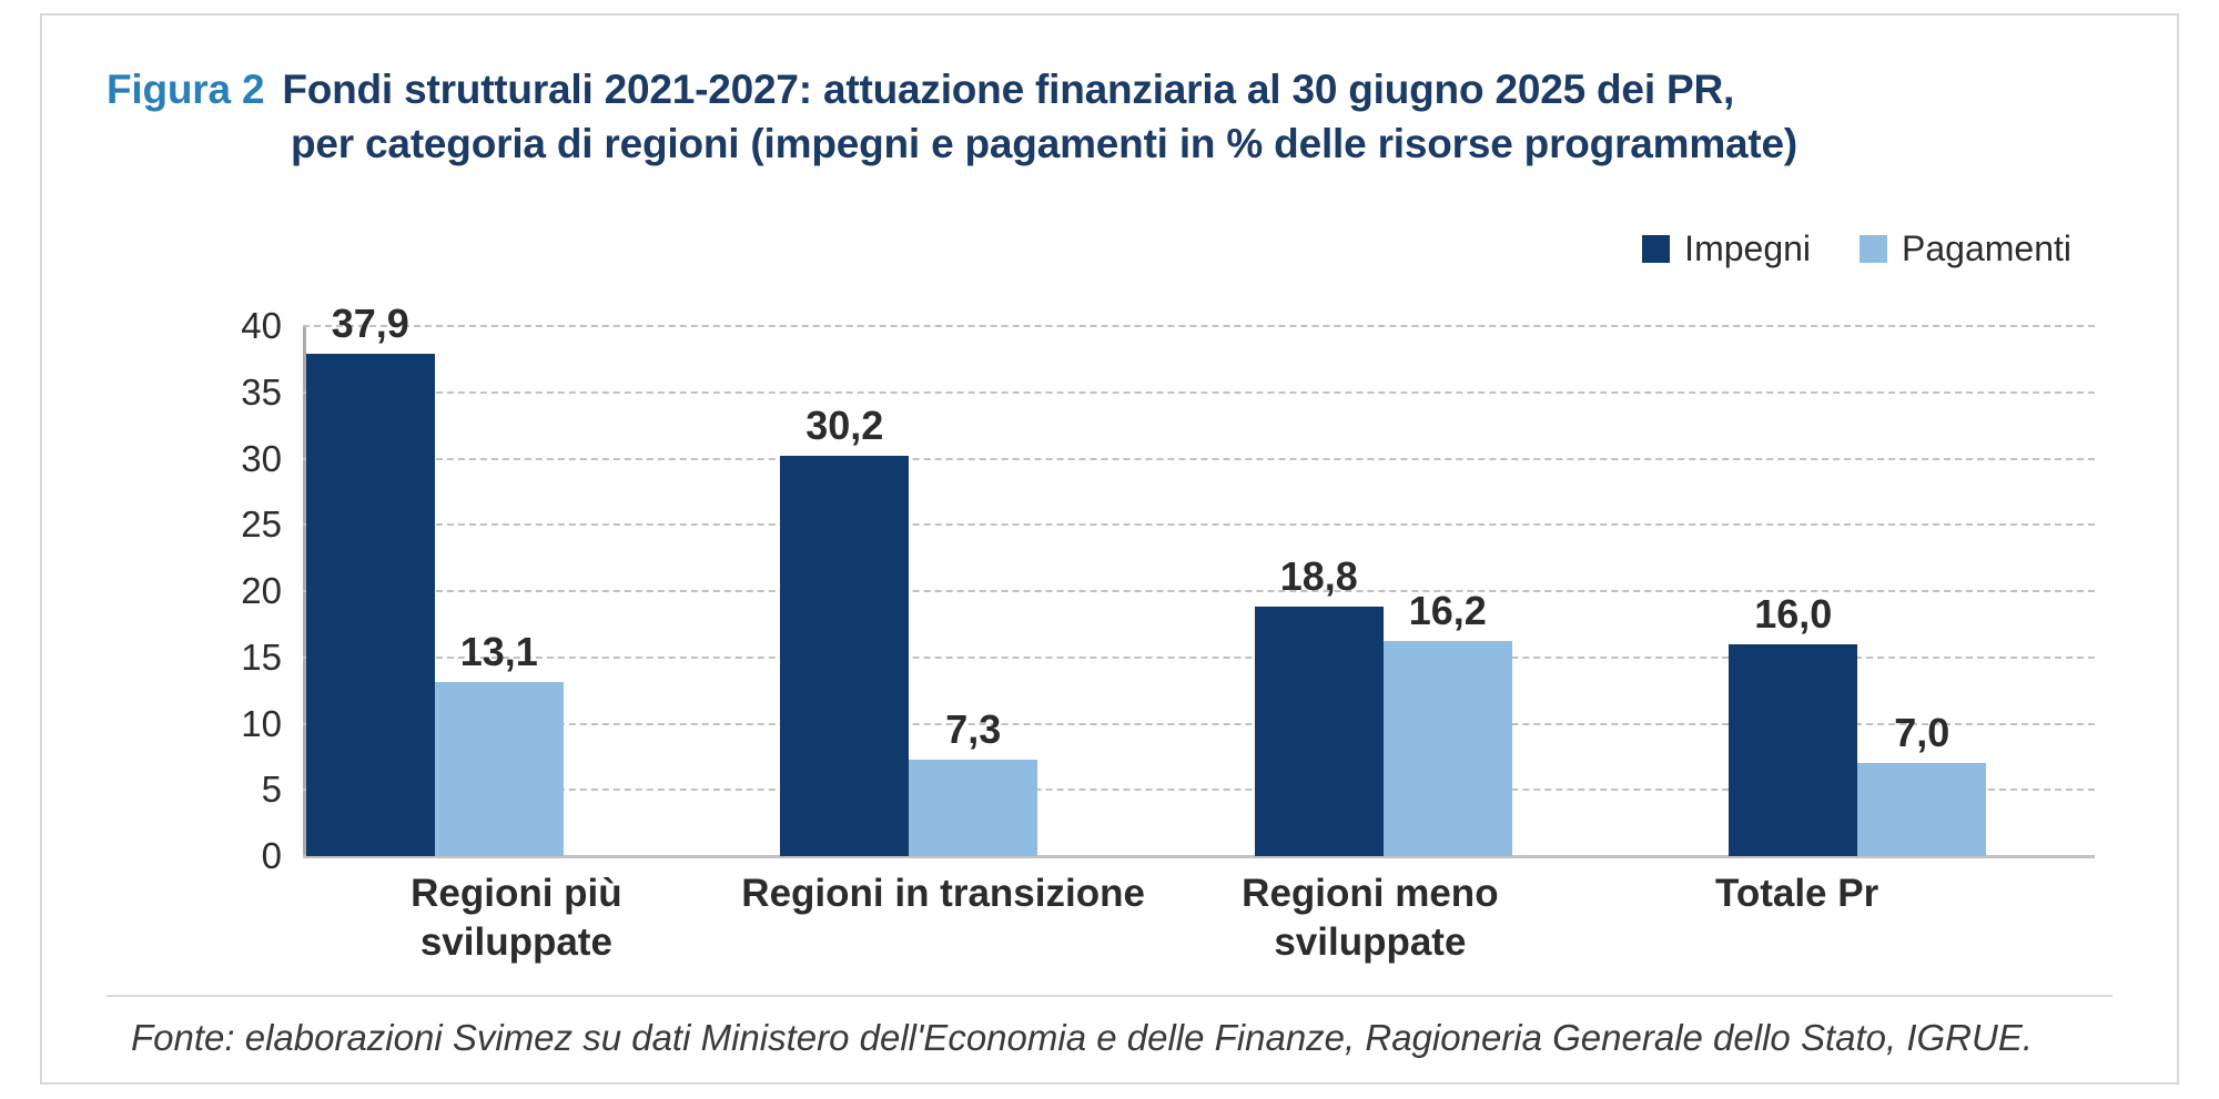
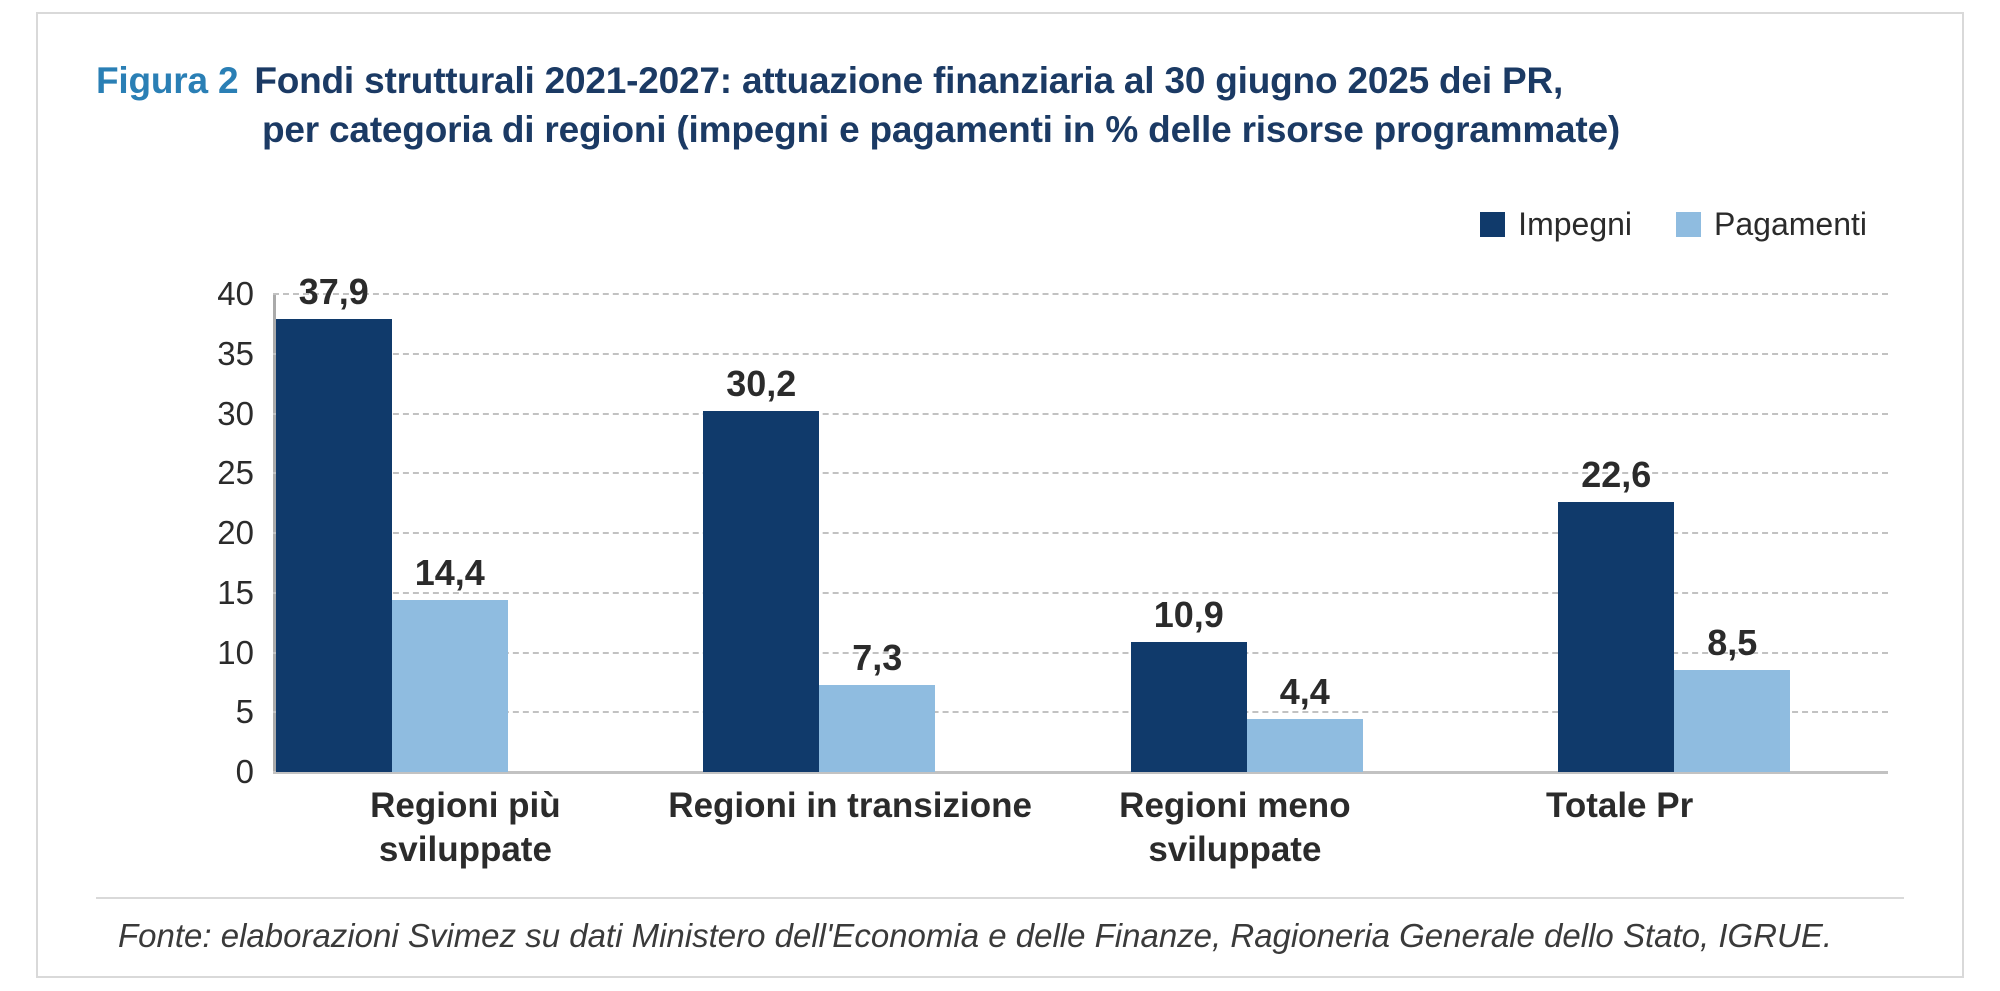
Pagamenti/Regioni più sviluppate: 13,1 -> 14,4
Impegni/Regioni meno sviluppate: 18,8 -> 10,9
Pagamenti/Regioni meno sviluppate: 16,2 -> 4,4
Impegni/Totale Pr: 16,0 -> 22,6
Pagamenti/Totale Pr: 7,0 -> 8,5
